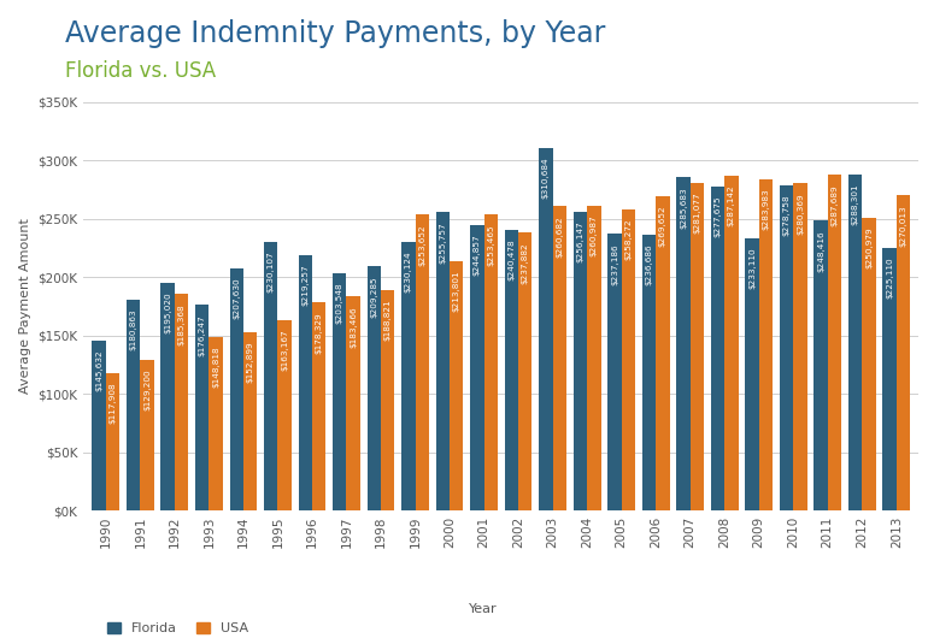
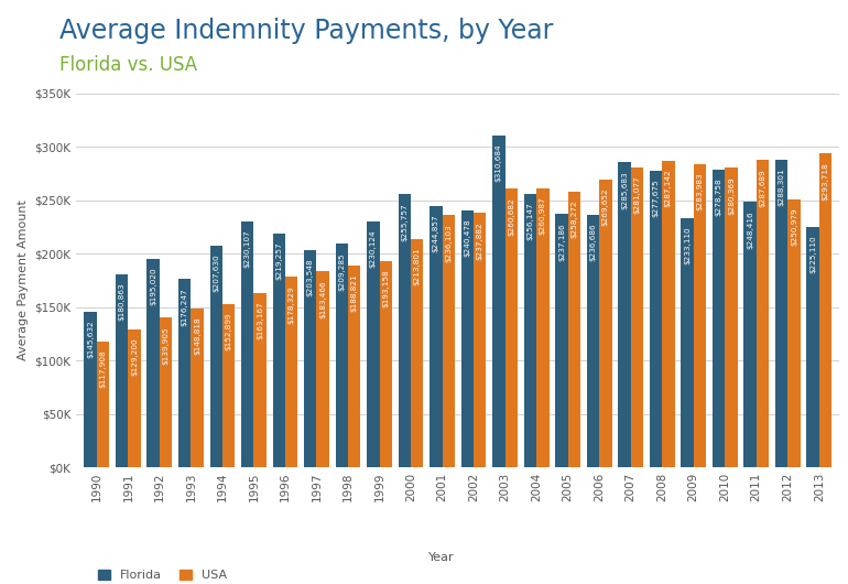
USA/1992: $185,368 -> $139,905
USA/1999: $253,652 -> $193,158
USA/2001: $253,465 -> $236,103
USA/2013: $270,013 -> $293,718
